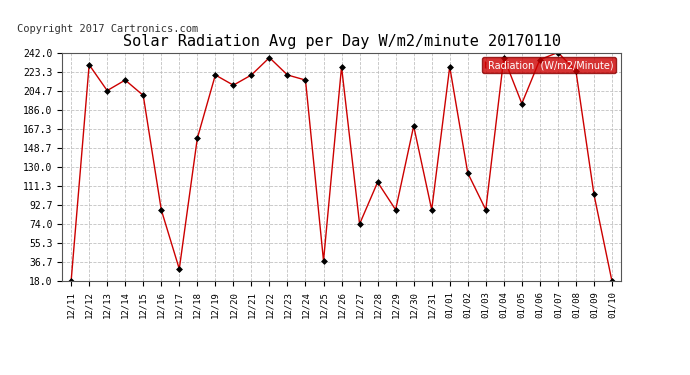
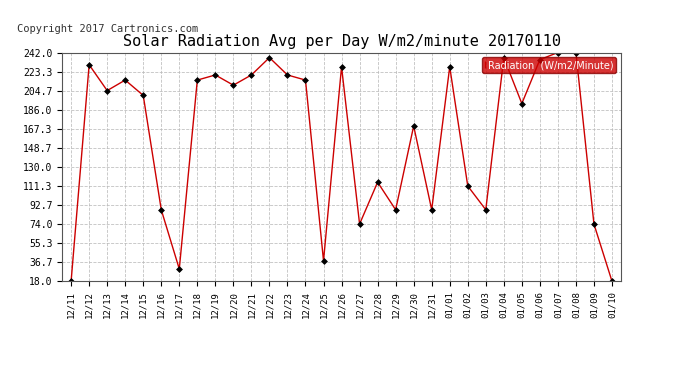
12/18: 158 -> 215
01/02: 124 -> 111
01/08: 224 -> 242
01/09: 103 -> 74
